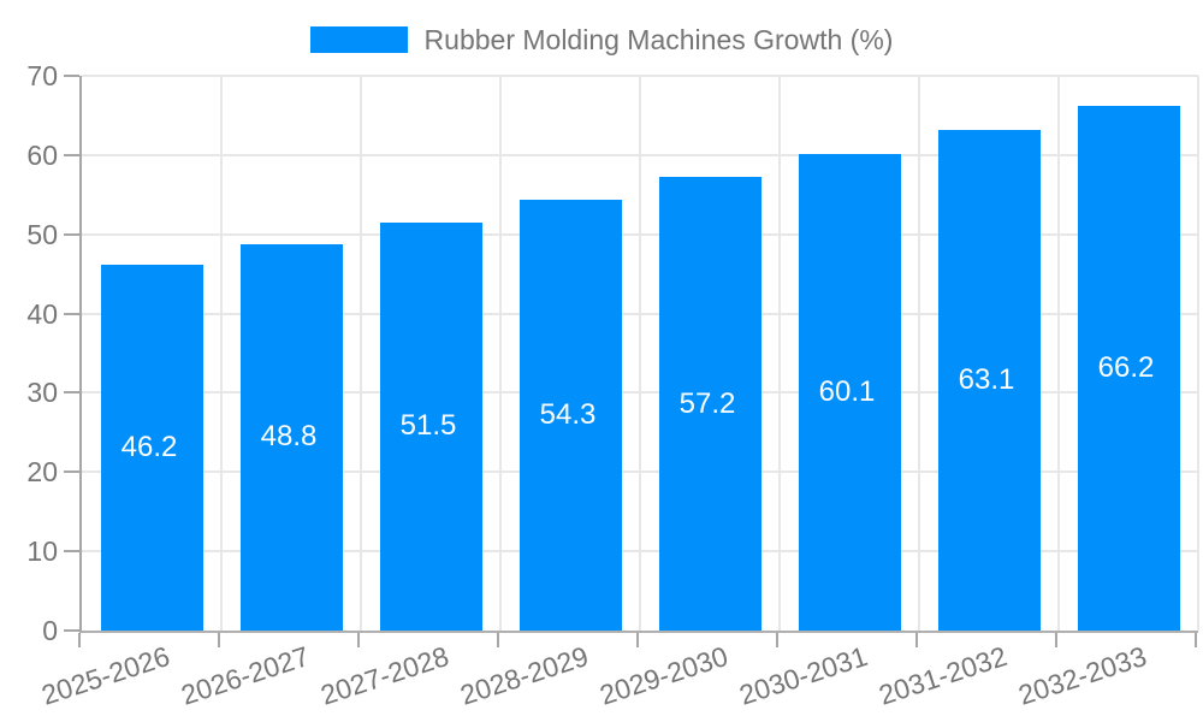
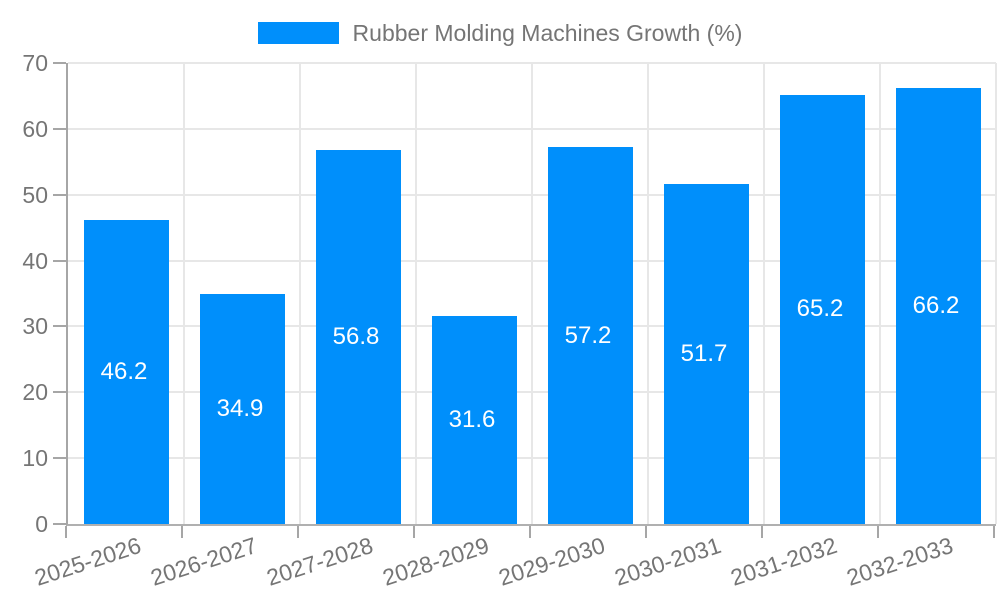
2026-2027: 48.8 -> 34.9
2027-2028: 51.5 -> 56.8
2028-2029: 54.3 -> 31.6
2030-2031: 60.1 -> 51.7
2031-2032: 63.1 -> 65.2
